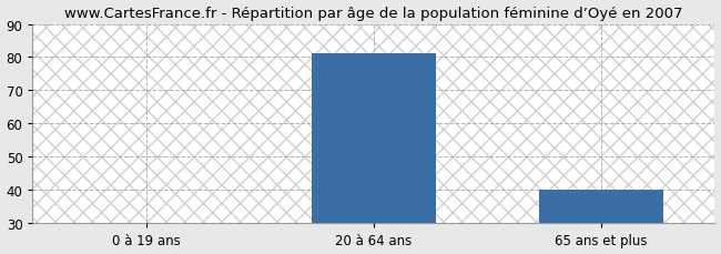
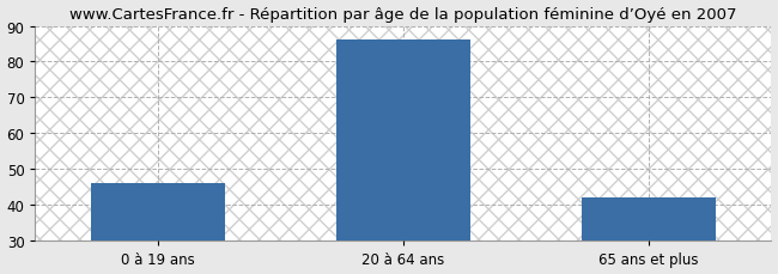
0 à 19 ans: 30 -> 46
20 à 64 ans: 81 -> 86
65 ans et plus: 40 -> 42
